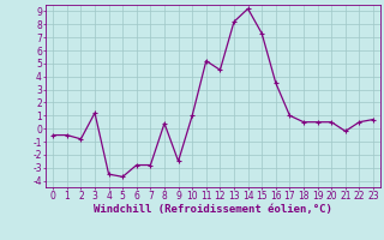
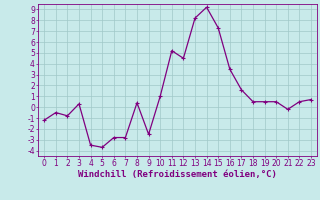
0: -0.5 -> -1.2
3: 1.2 -> 0.3
17: 1.0 -> 1.6
